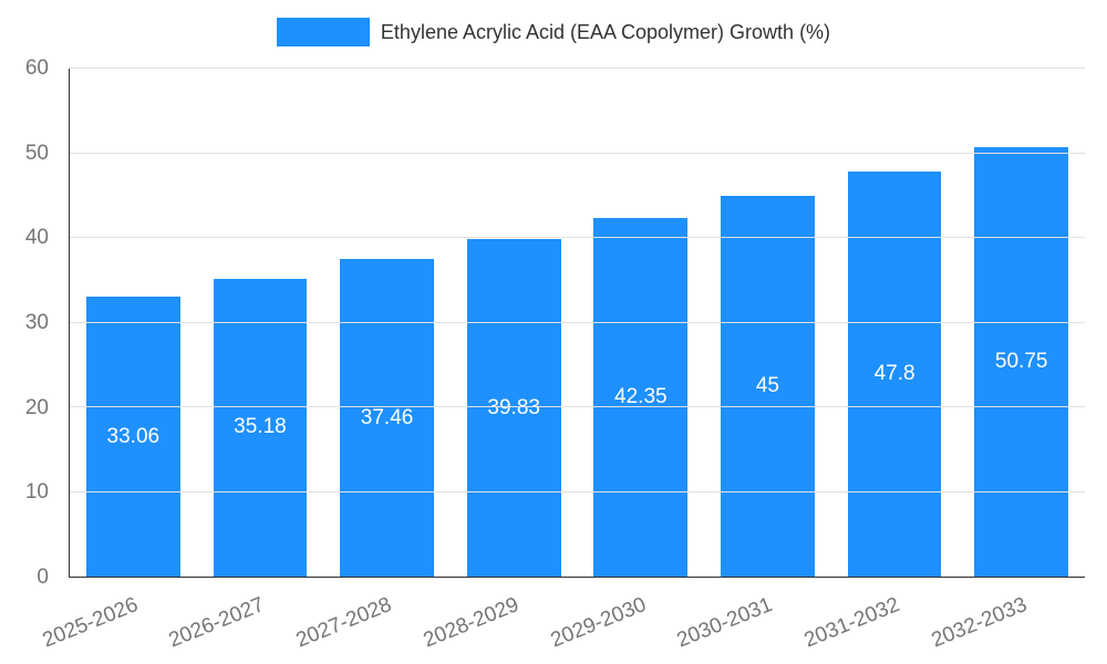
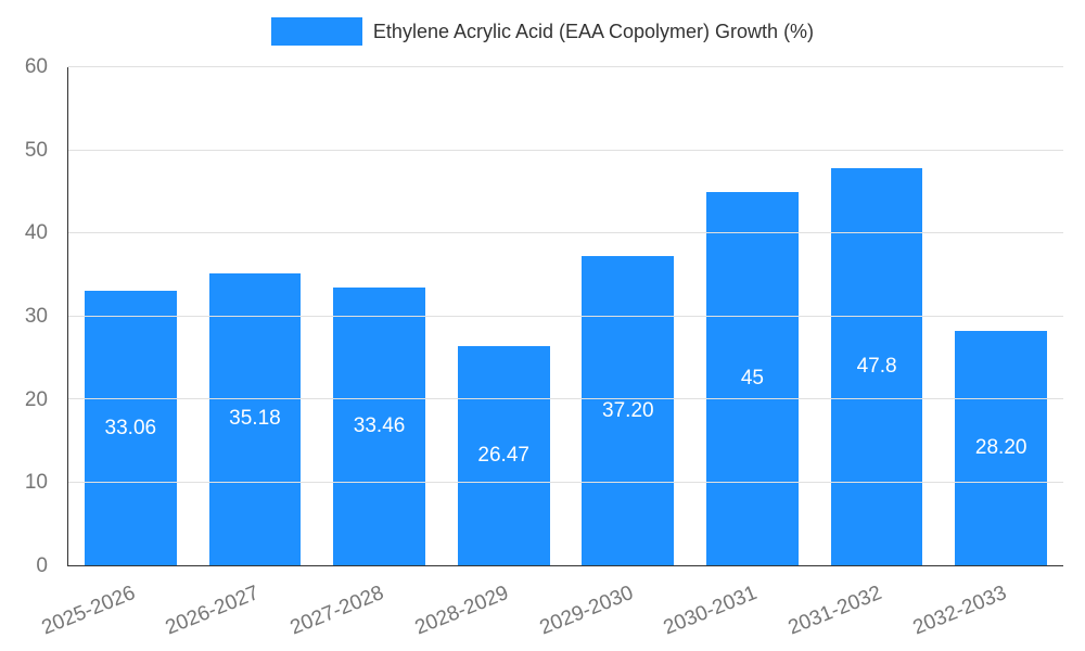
2027-2028: 37.46 -> 33.46
2028-2029: 39.83 -> 26.47
2029-2030: 42.35 -> 37.20
2032-2033: 50.75 -> 28.20
